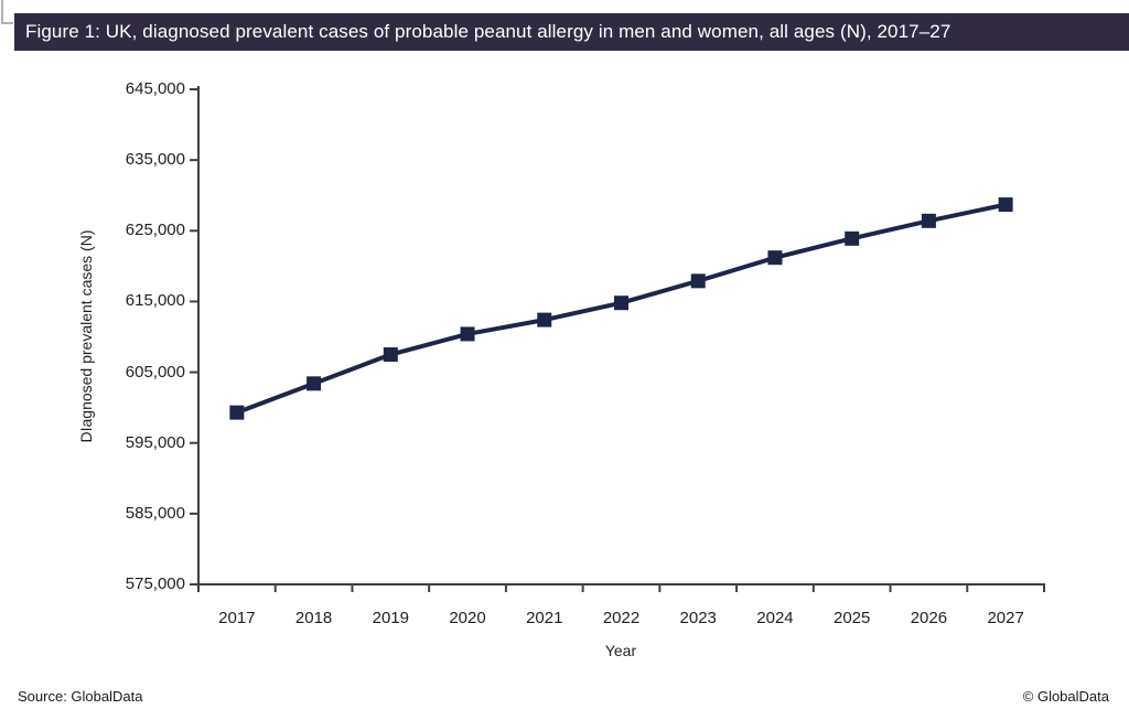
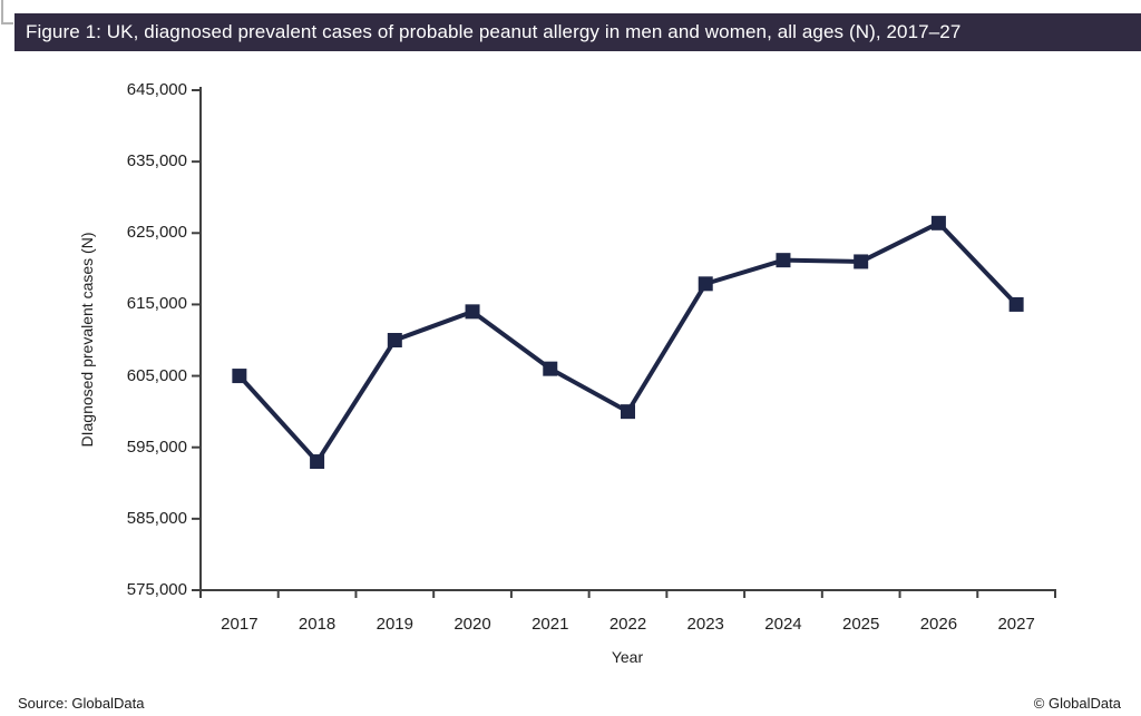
2017: 599000 -> 605000
2018: 603000 -> 593000
2019: 608000 -> 610000
2020: 610000 -> 614000
2021: 612000 -> 606000
2022: 615000 -> 600000
2025: 624000 -> 621000
2027: 629000 -> 615000
